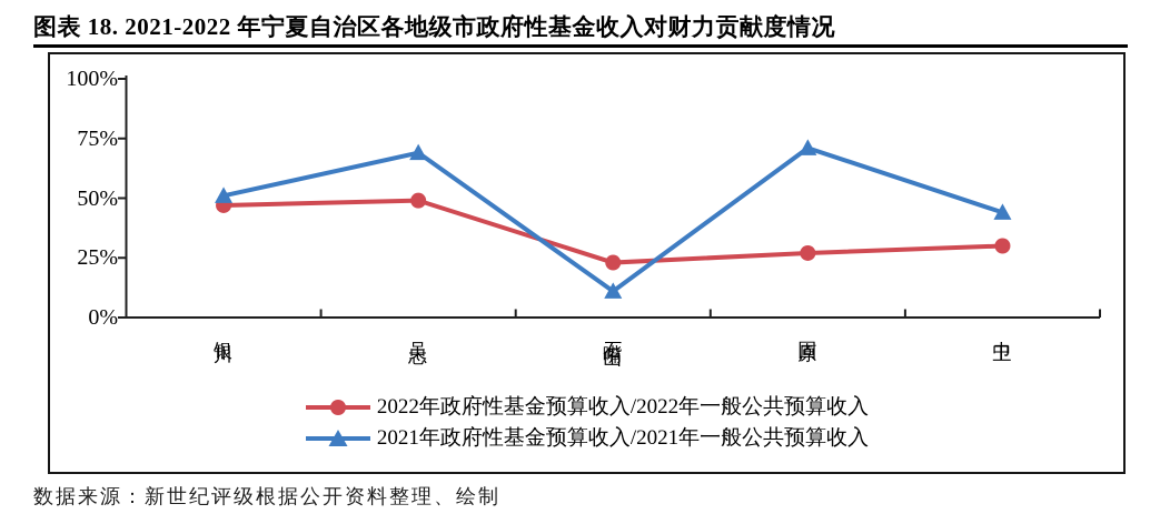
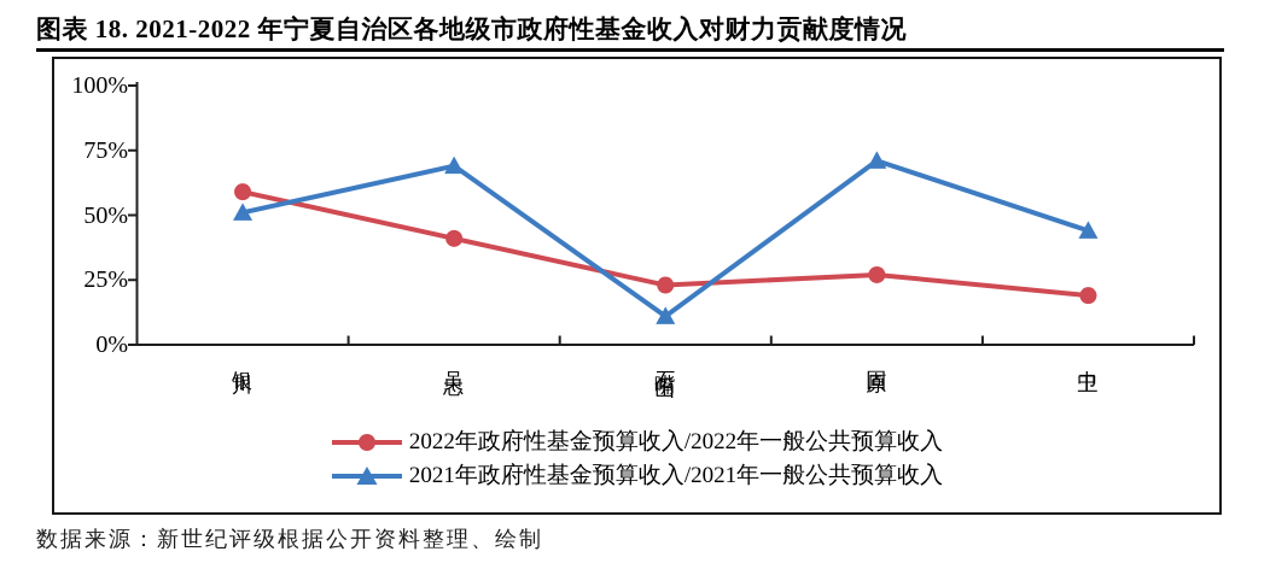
2022年政府性基金预算收入/2022年一般公共预算收入/银川: 47% -> 59%
2022年政府性基金预算收入/2022年一般公共预算收入/吴忠: 49% -> 41%
2022年政府性基金预算收入/2022年一般公共预算收入/中卫: 30% -> 19%
